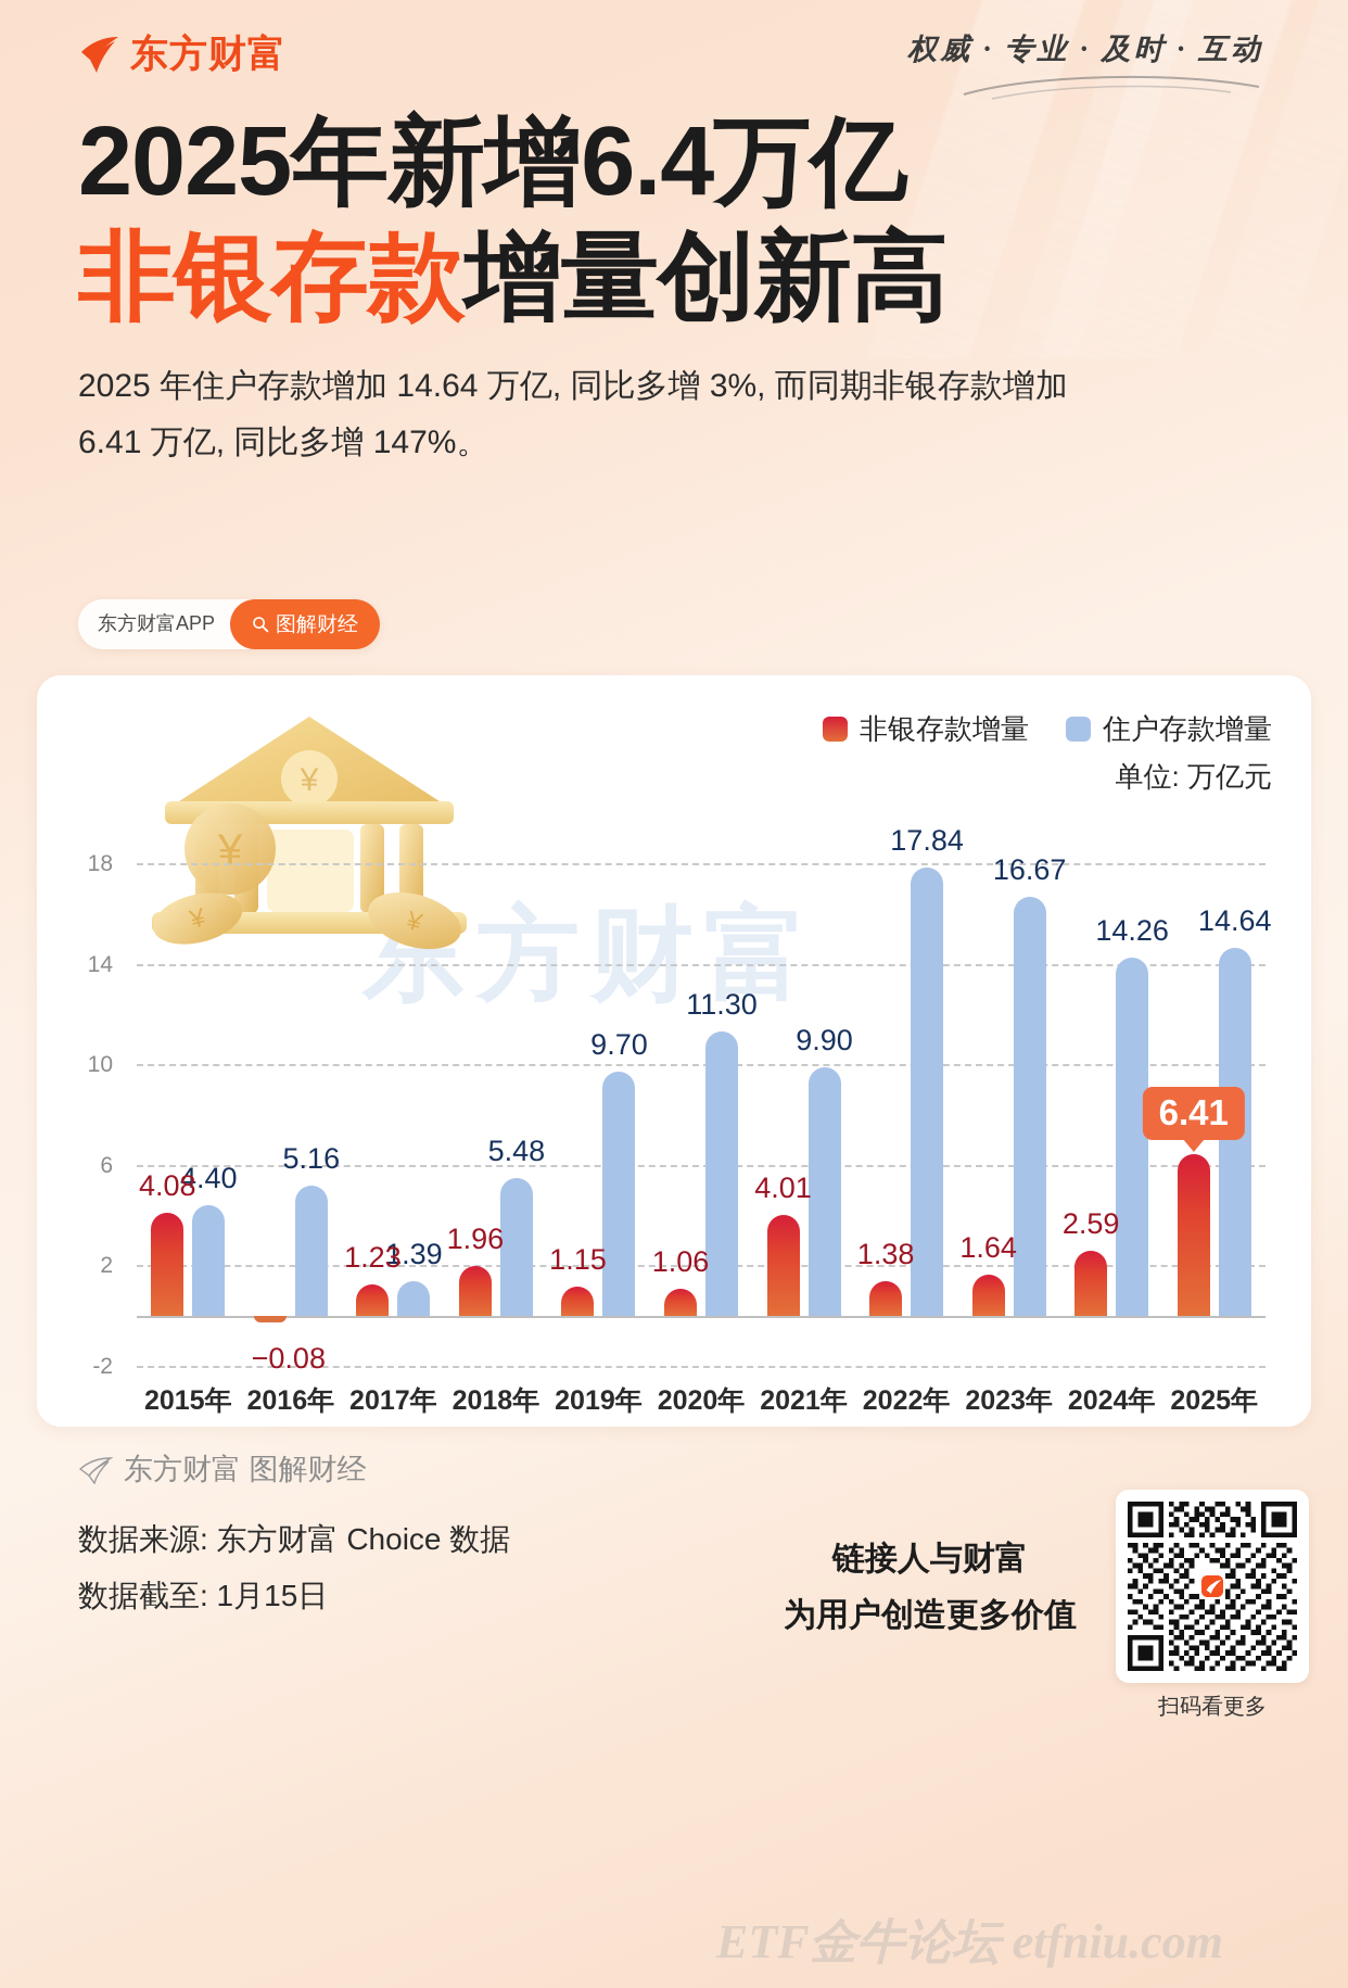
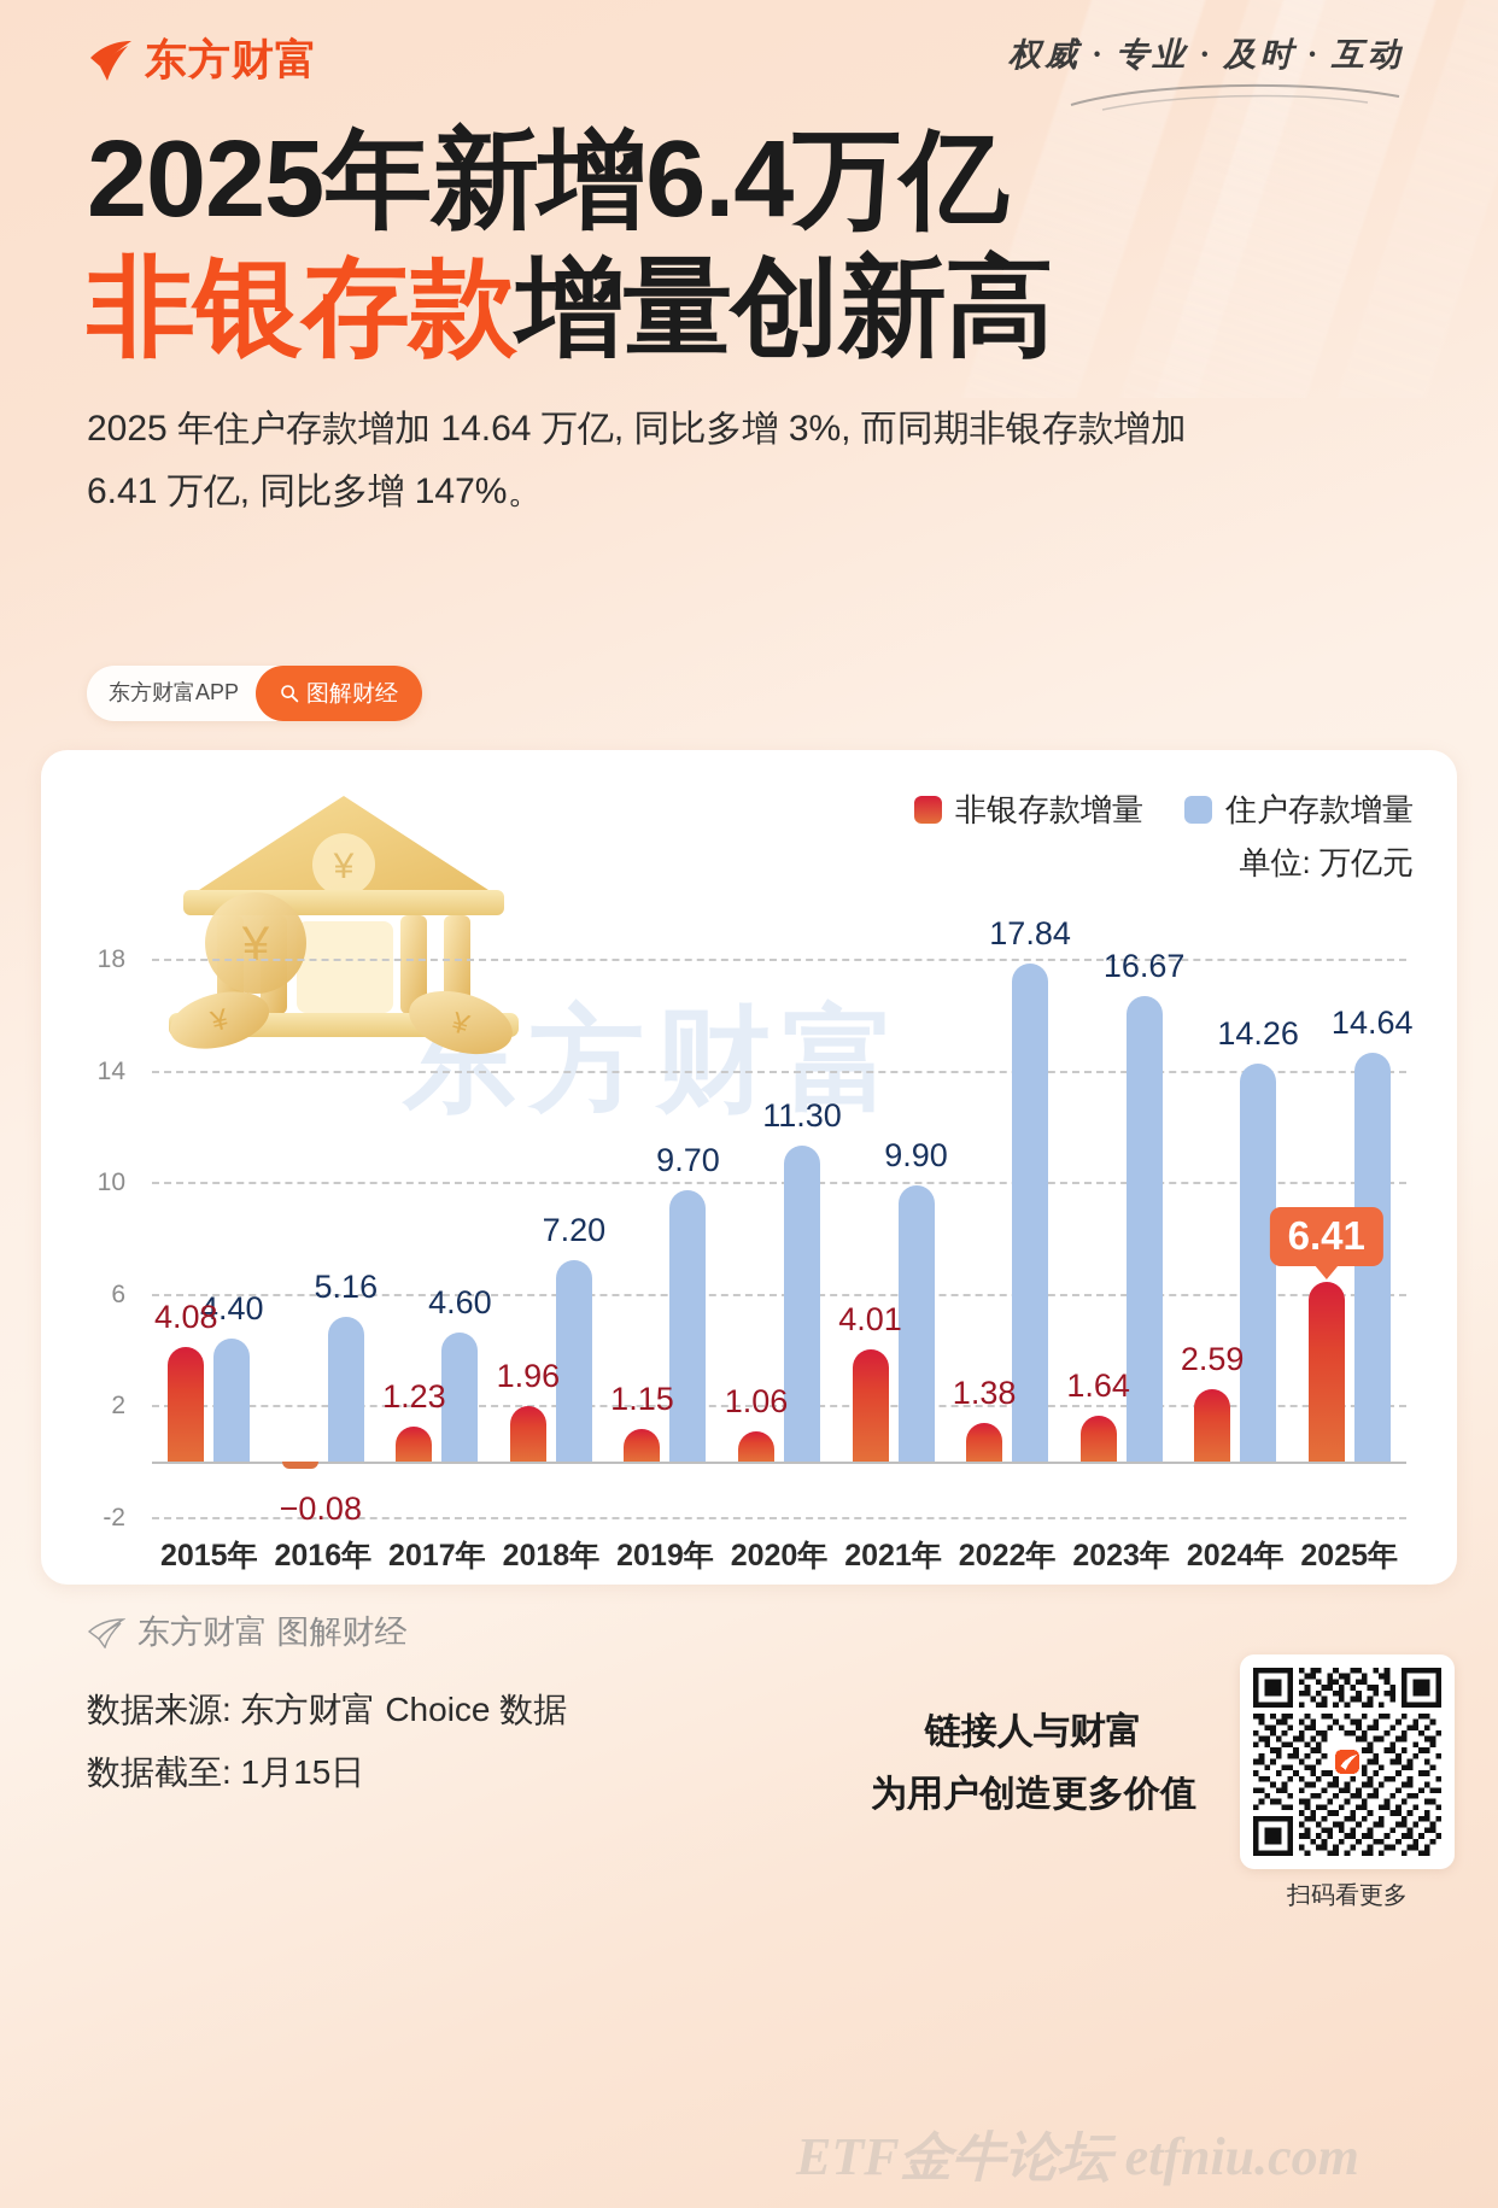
住户存款增量/2017年: 1.39 -> 4.60
住户存款增量/2018年: 5.48 -> 7.20
